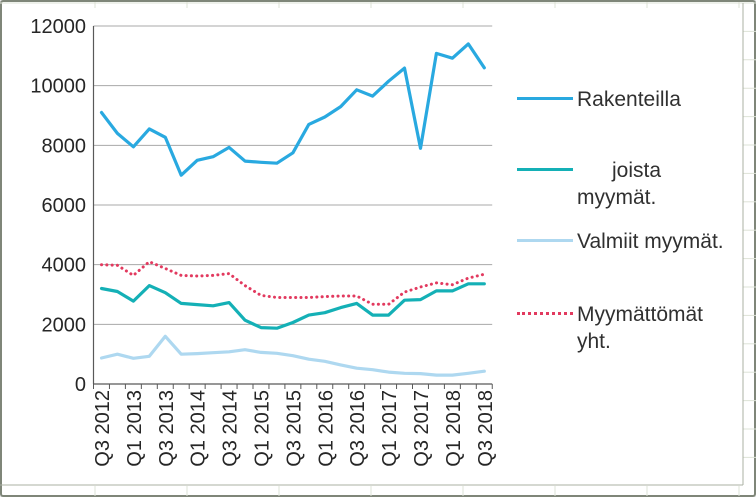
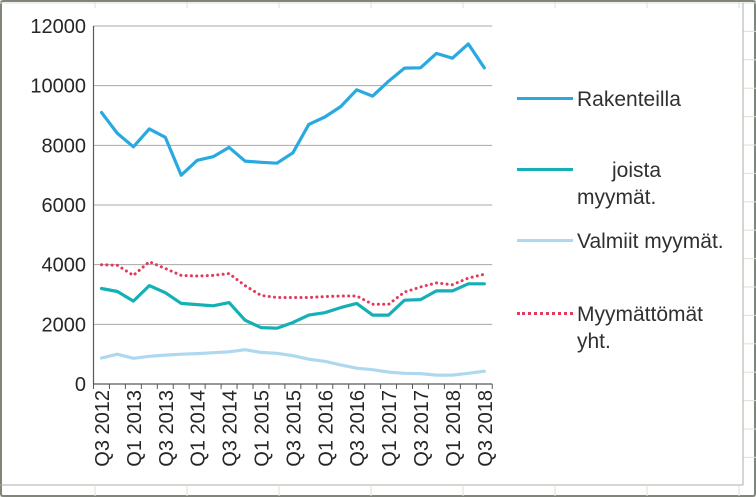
Valmiit myymät./Q3 2013: 1600 -> 1000
Rakenteilla/Q3 2017: 7900 -> 10600
